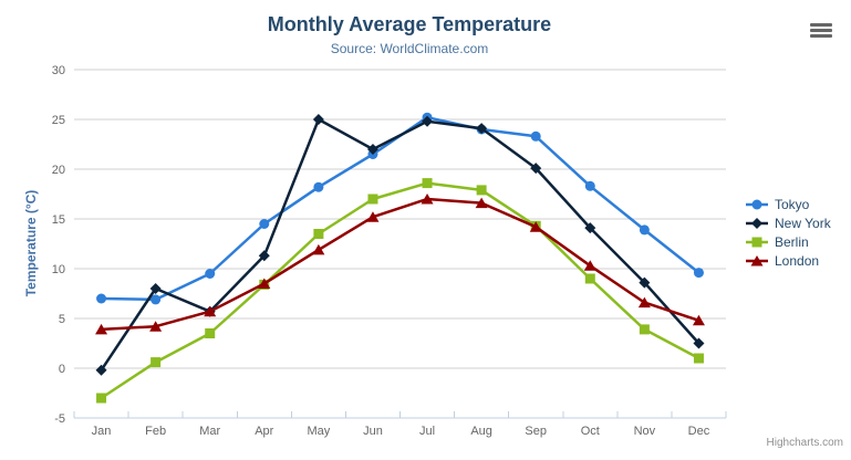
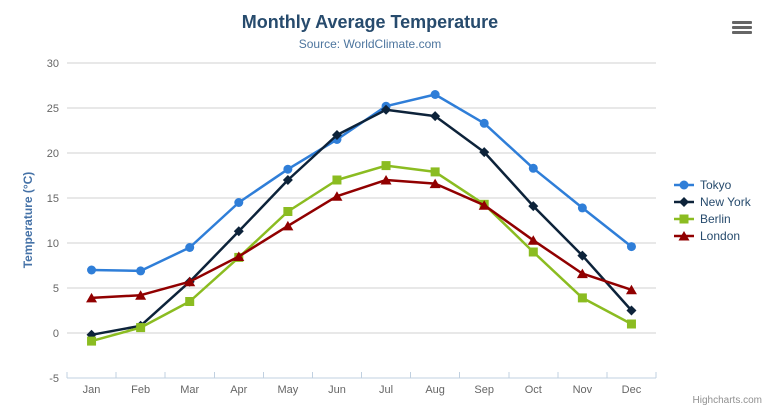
Berlin/Jan: -3 -> -1
New York/Feb: 8 -> 1
New York/May: 25 -> 17
Tokyo/Aug: 24 -> 26
